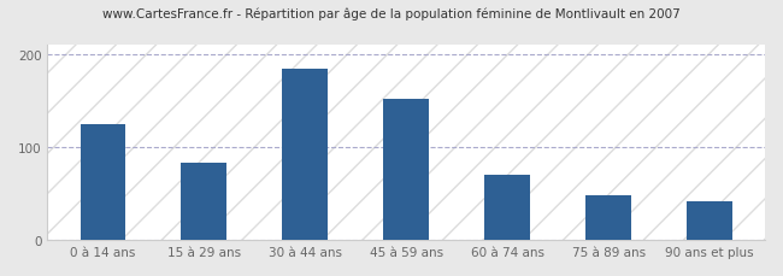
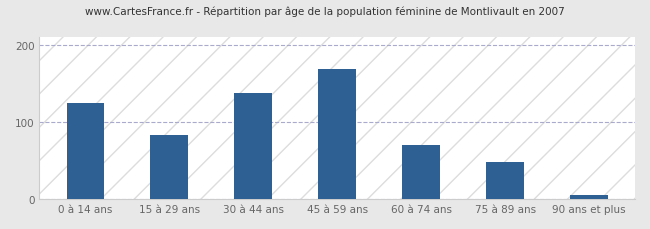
30 à 44 ans: 184 -> 138
45 à 59 ans: 152 -> 168
90 ans et plus: 42 -> 5
